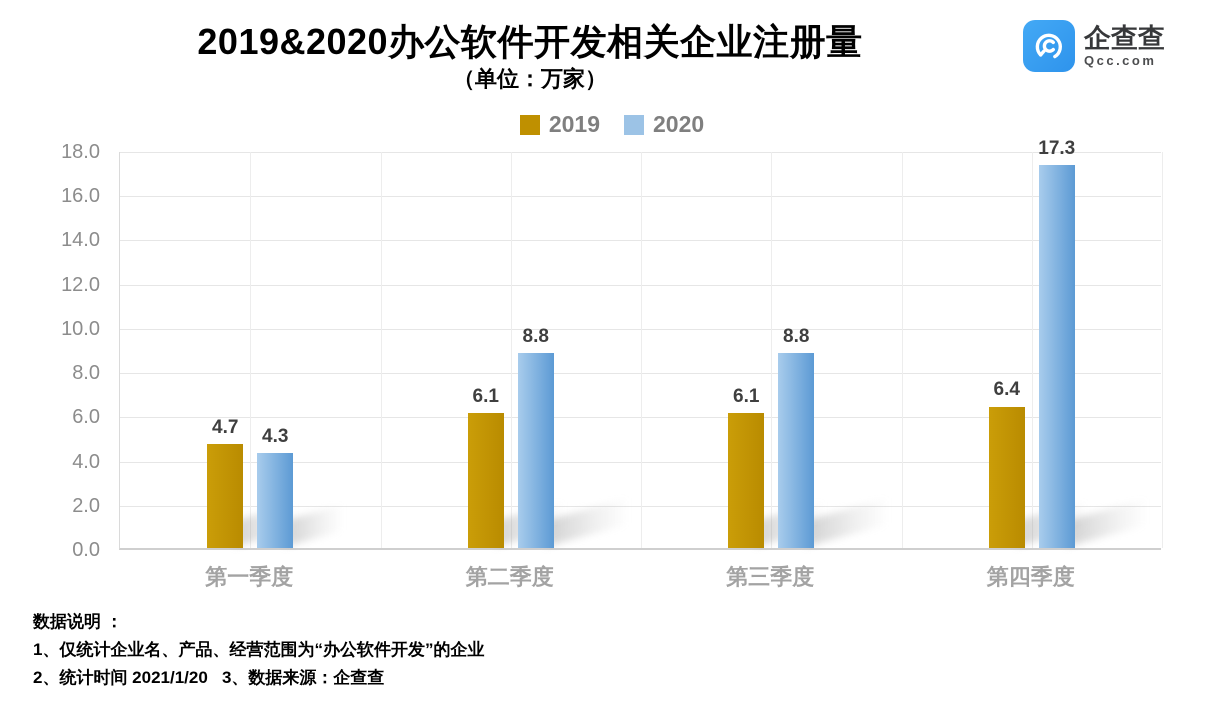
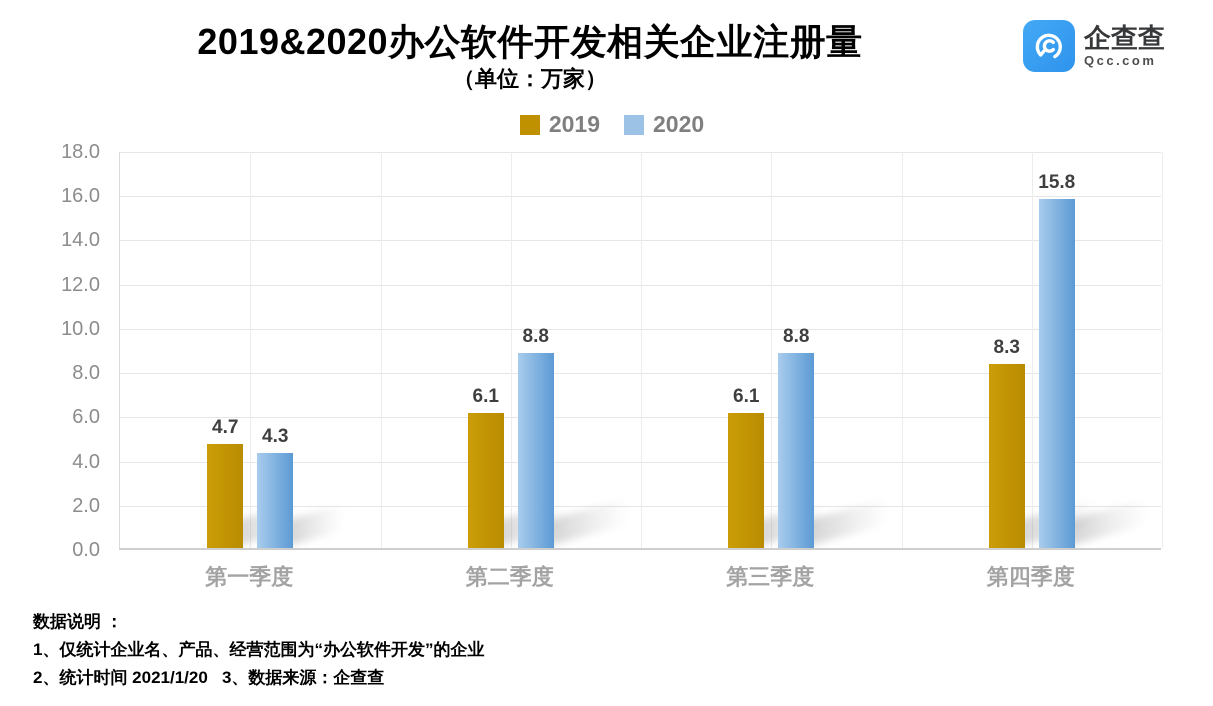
2019/第四季度: 6.4 -> 8.3
2020/第四季度: 17.3 -> 15.8
